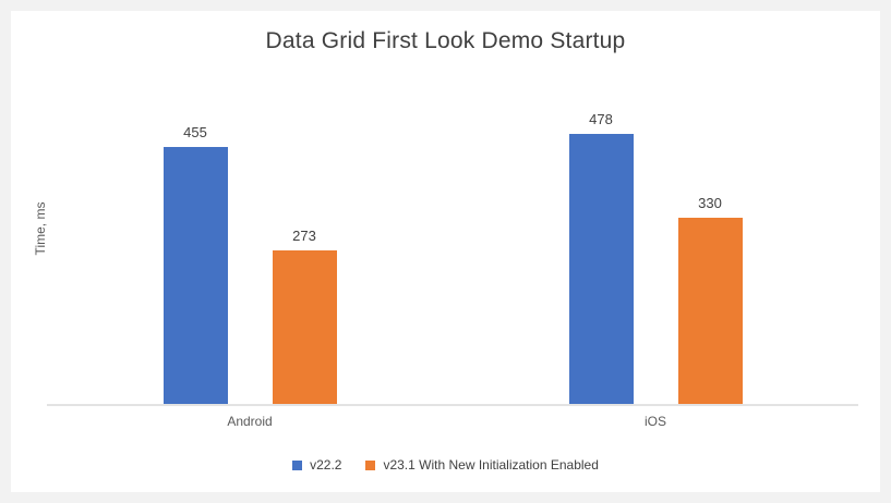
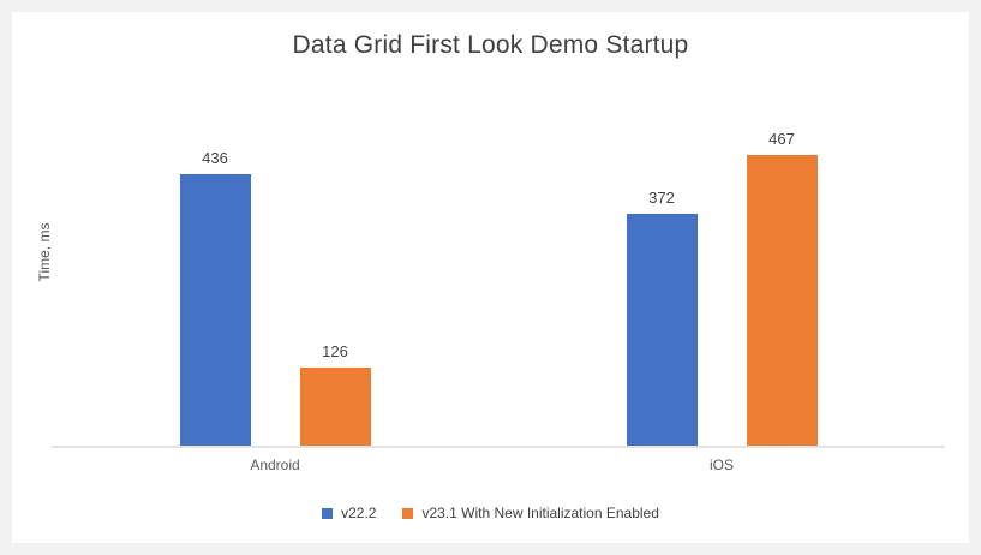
v22.2/Android: 455 -> 436
v23.1 With New Initialization Enabled/Android: 273 -> 126
v22.2/iOS: 478 -> 372
v23.1 With New Initialization Enabled/iOS: 330 -> 467
